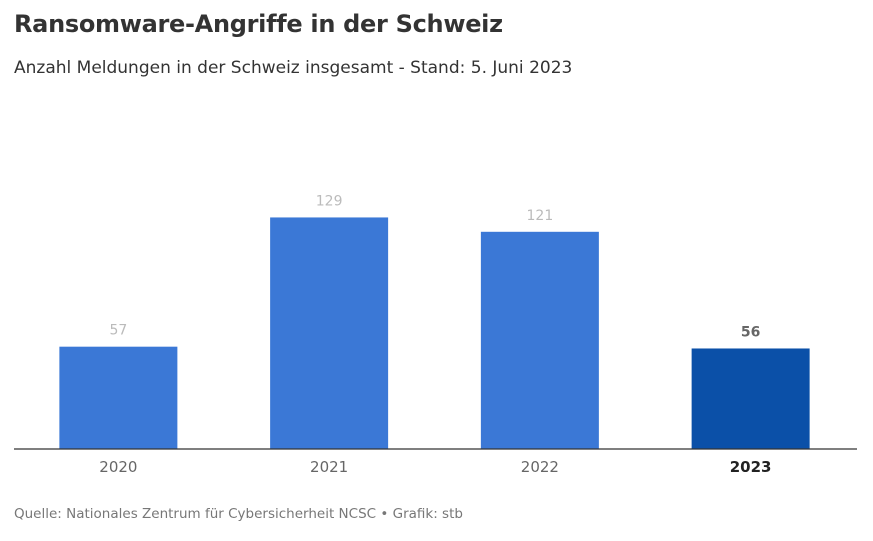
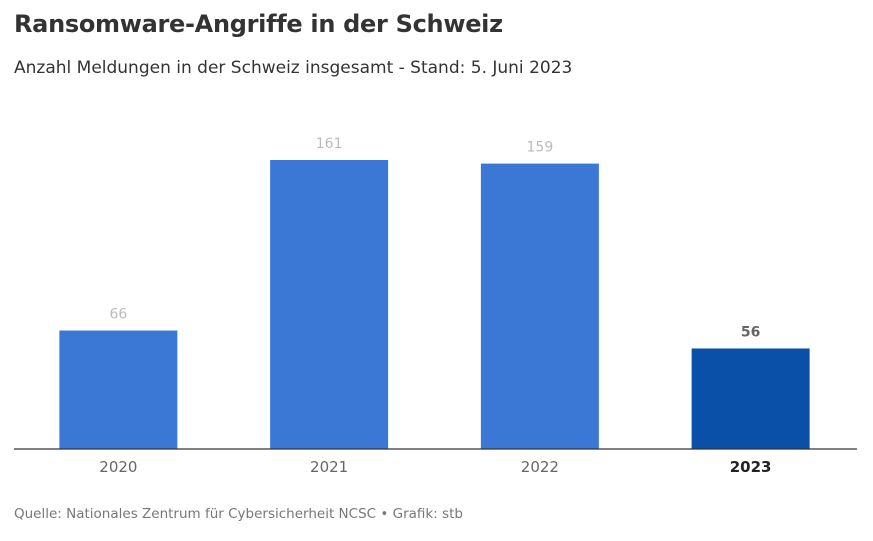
2020: 57 -> 66
2021: 129 -> 161
2022: 121 -> 159
